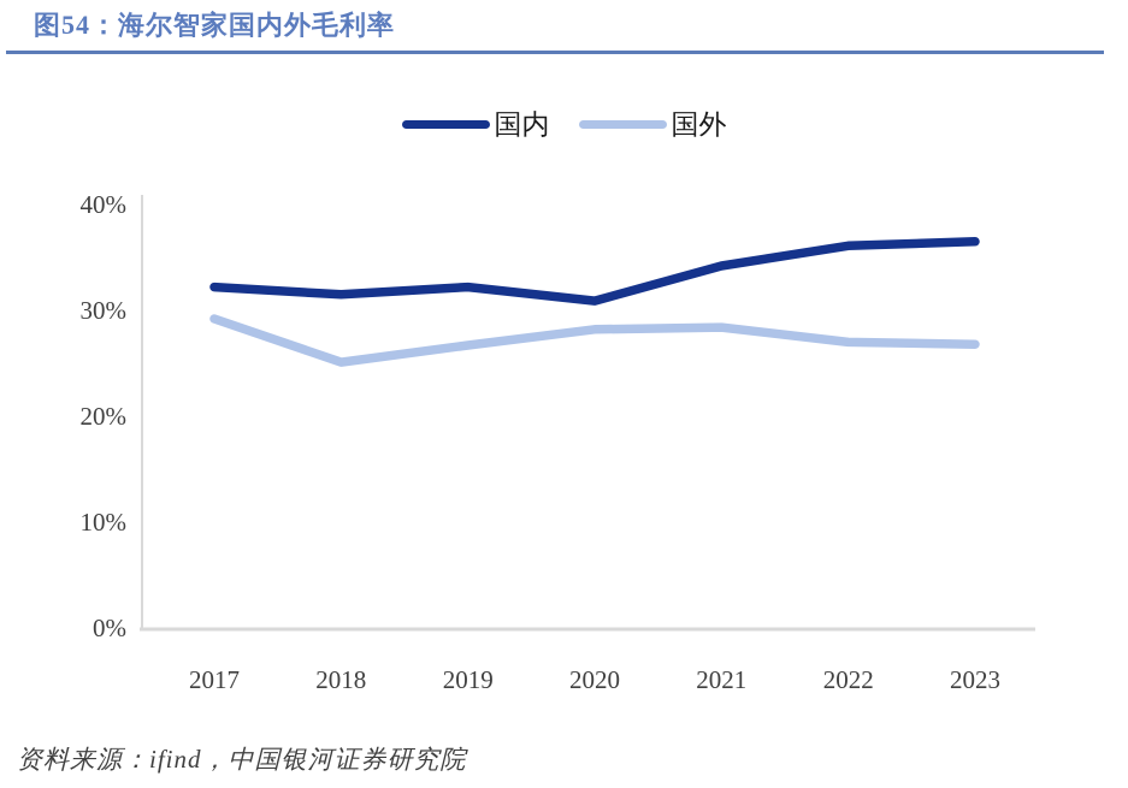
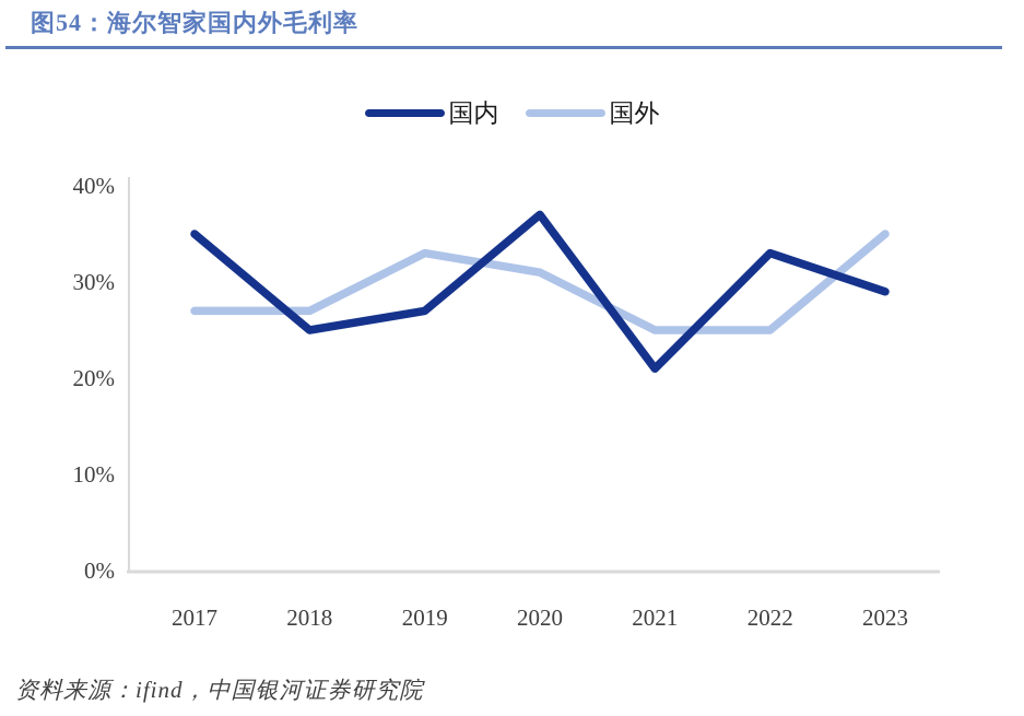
国内/2017: 32% -> 35%
国外/2017: 29% -> 27%
国内/2018: 32% -> 25%
国外/2018: 25% -> 27%
国内/2019: 32% -> 27%
国外/2019: 27% -> 33%
国内/2020: 31% -> 37%
国外/2020: 28% -> 31%
国内/2021: 34% -> 21%
国外/2021: 28% -> 25%
国内/2022: 36% -> 33%
国外/2022: 27% -> 25%
国内/2023: 36% -> 29%
国外/2023: 27% -> 35%
